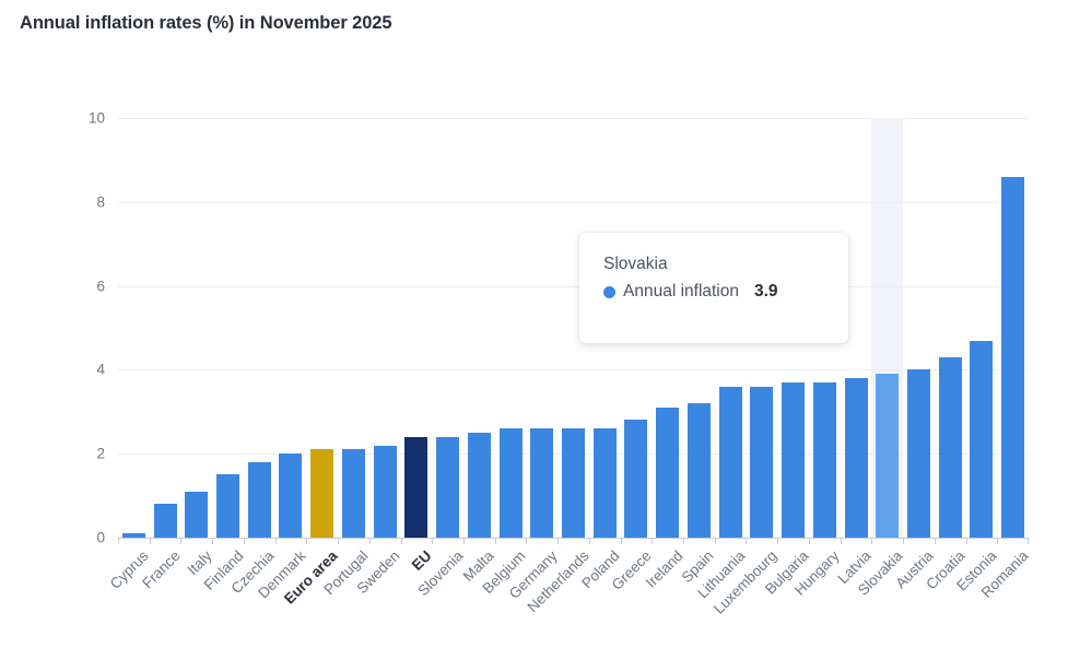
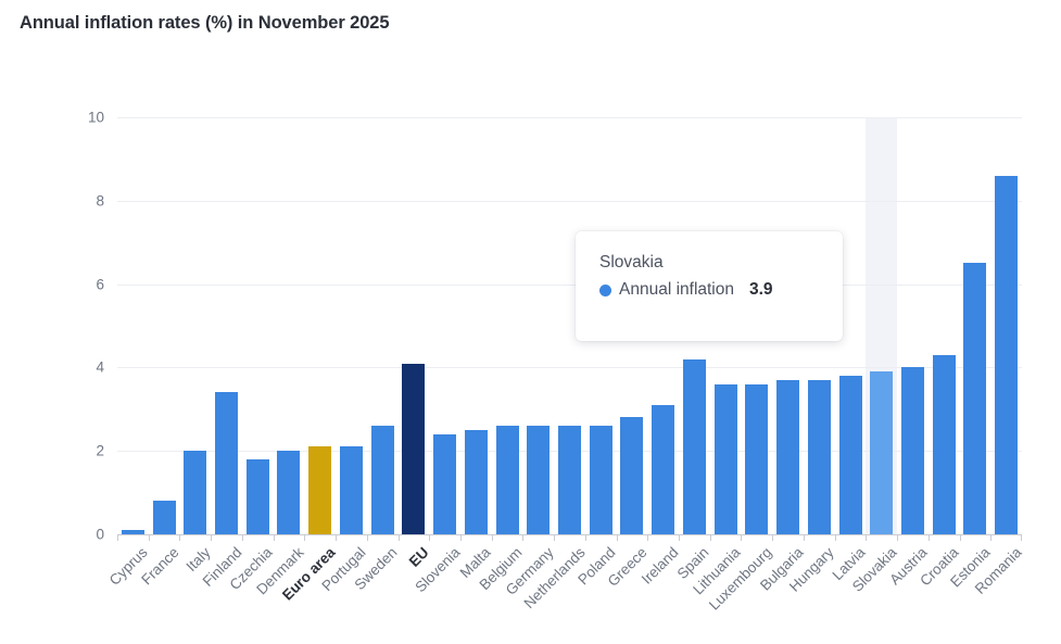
Italy: 1.1 -> 2.0
Finland: 1.5 -> 3.4
Sweden: 2.2 -> 2.6
EU: 2.4 -> 4.1
Spain: 3.2 -> 4.2
Estonia: 4.7 -> 6.5
